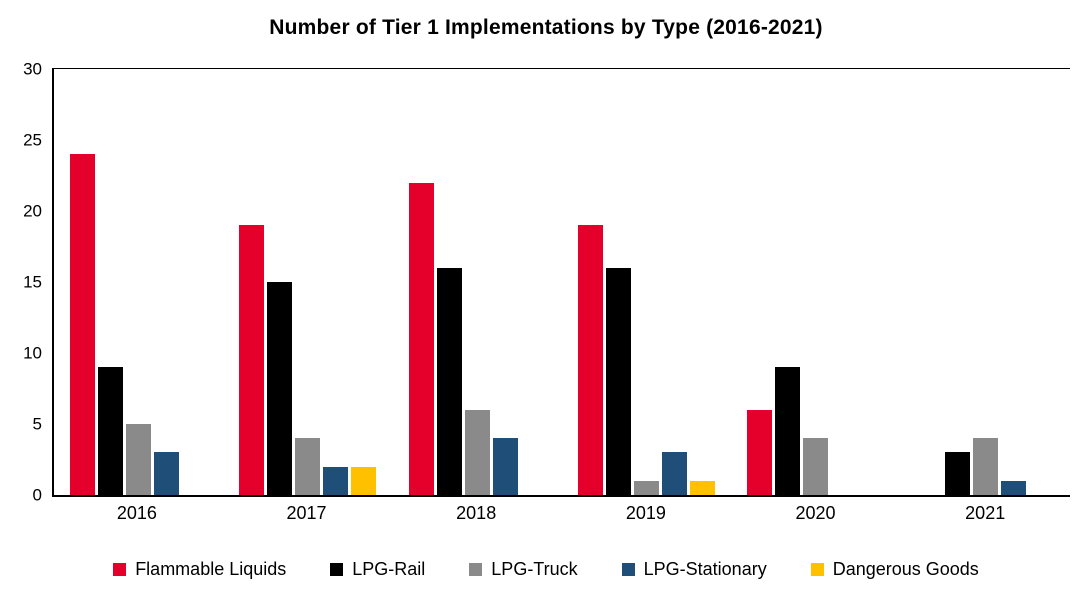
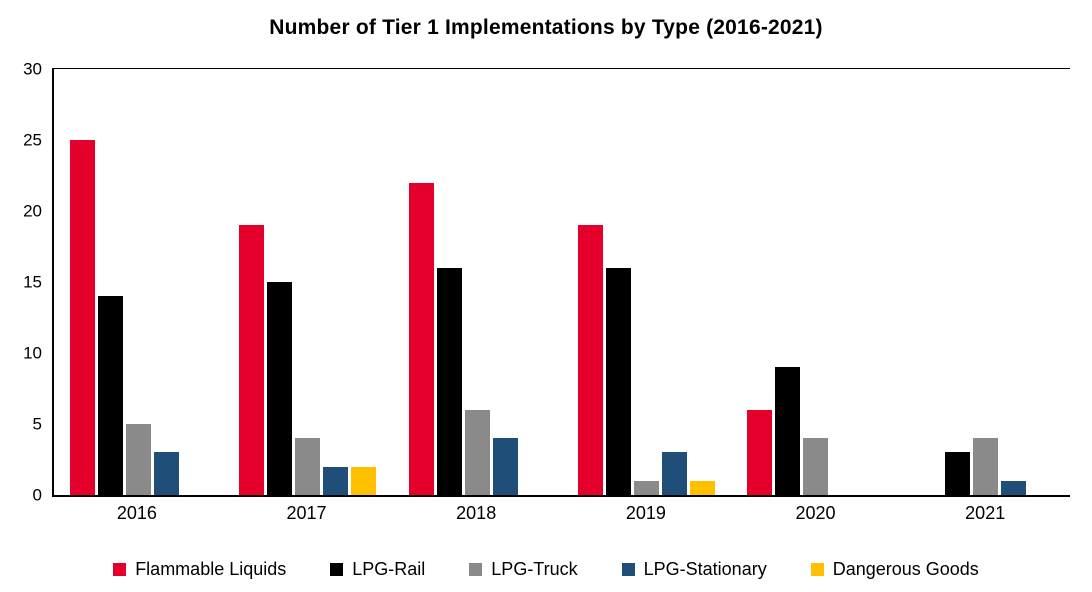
Flammable Liquids/2016: 24 -> 25
LPG-Rail/2016: 9 -> 14
